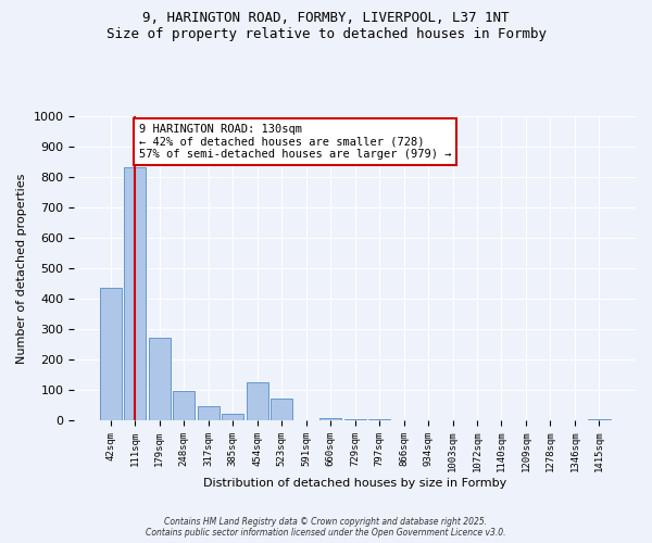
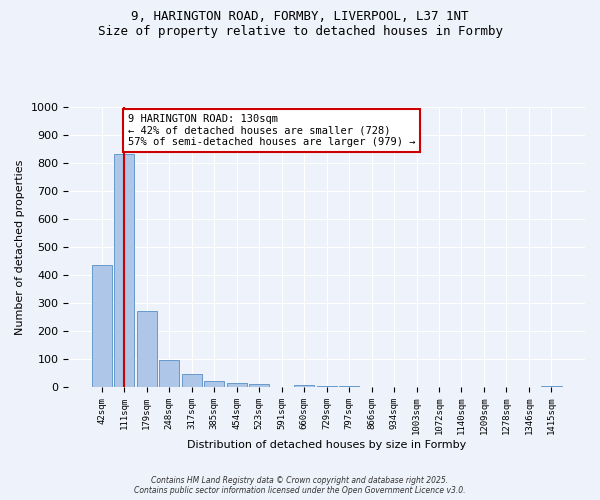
454sqm: 125 -> 16
523sqm: 70 -> 10
